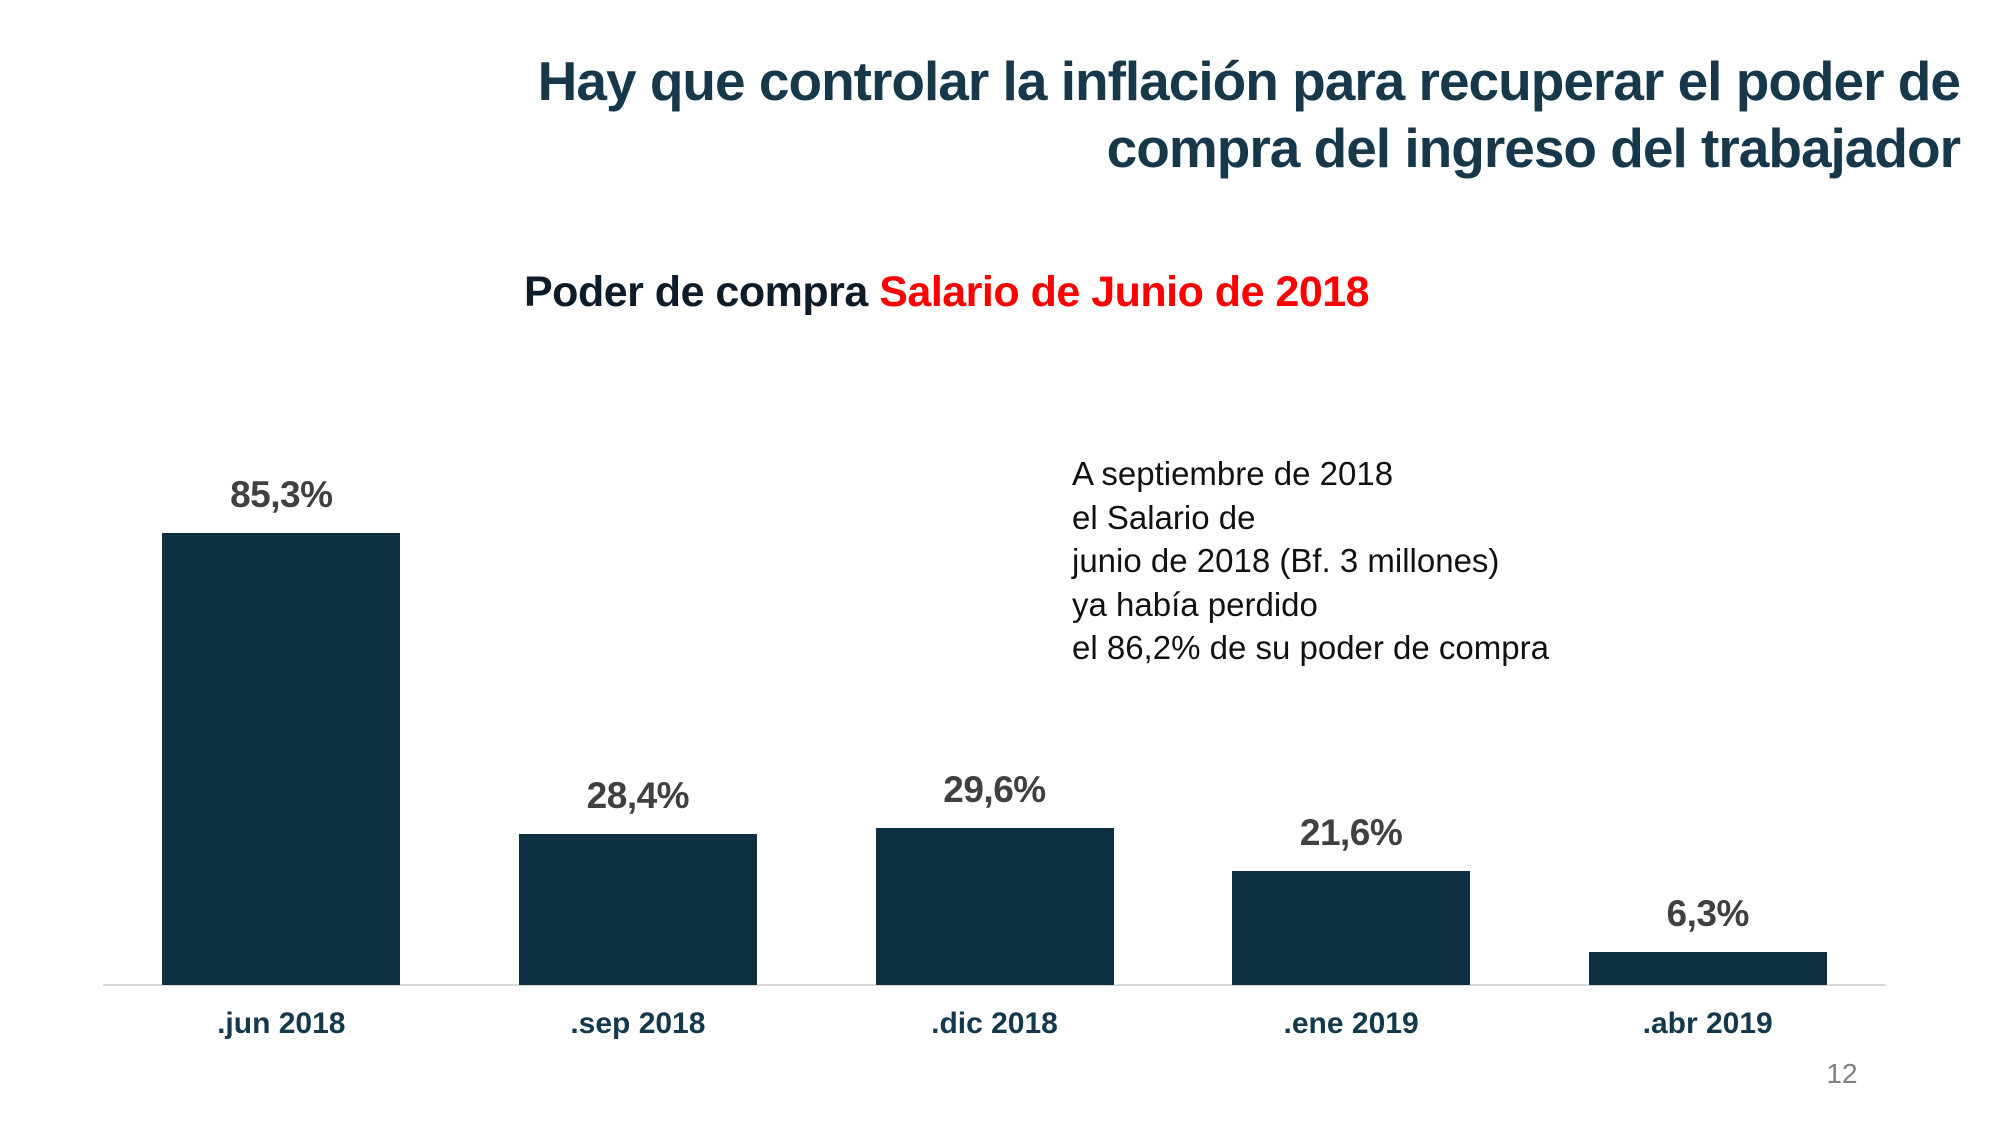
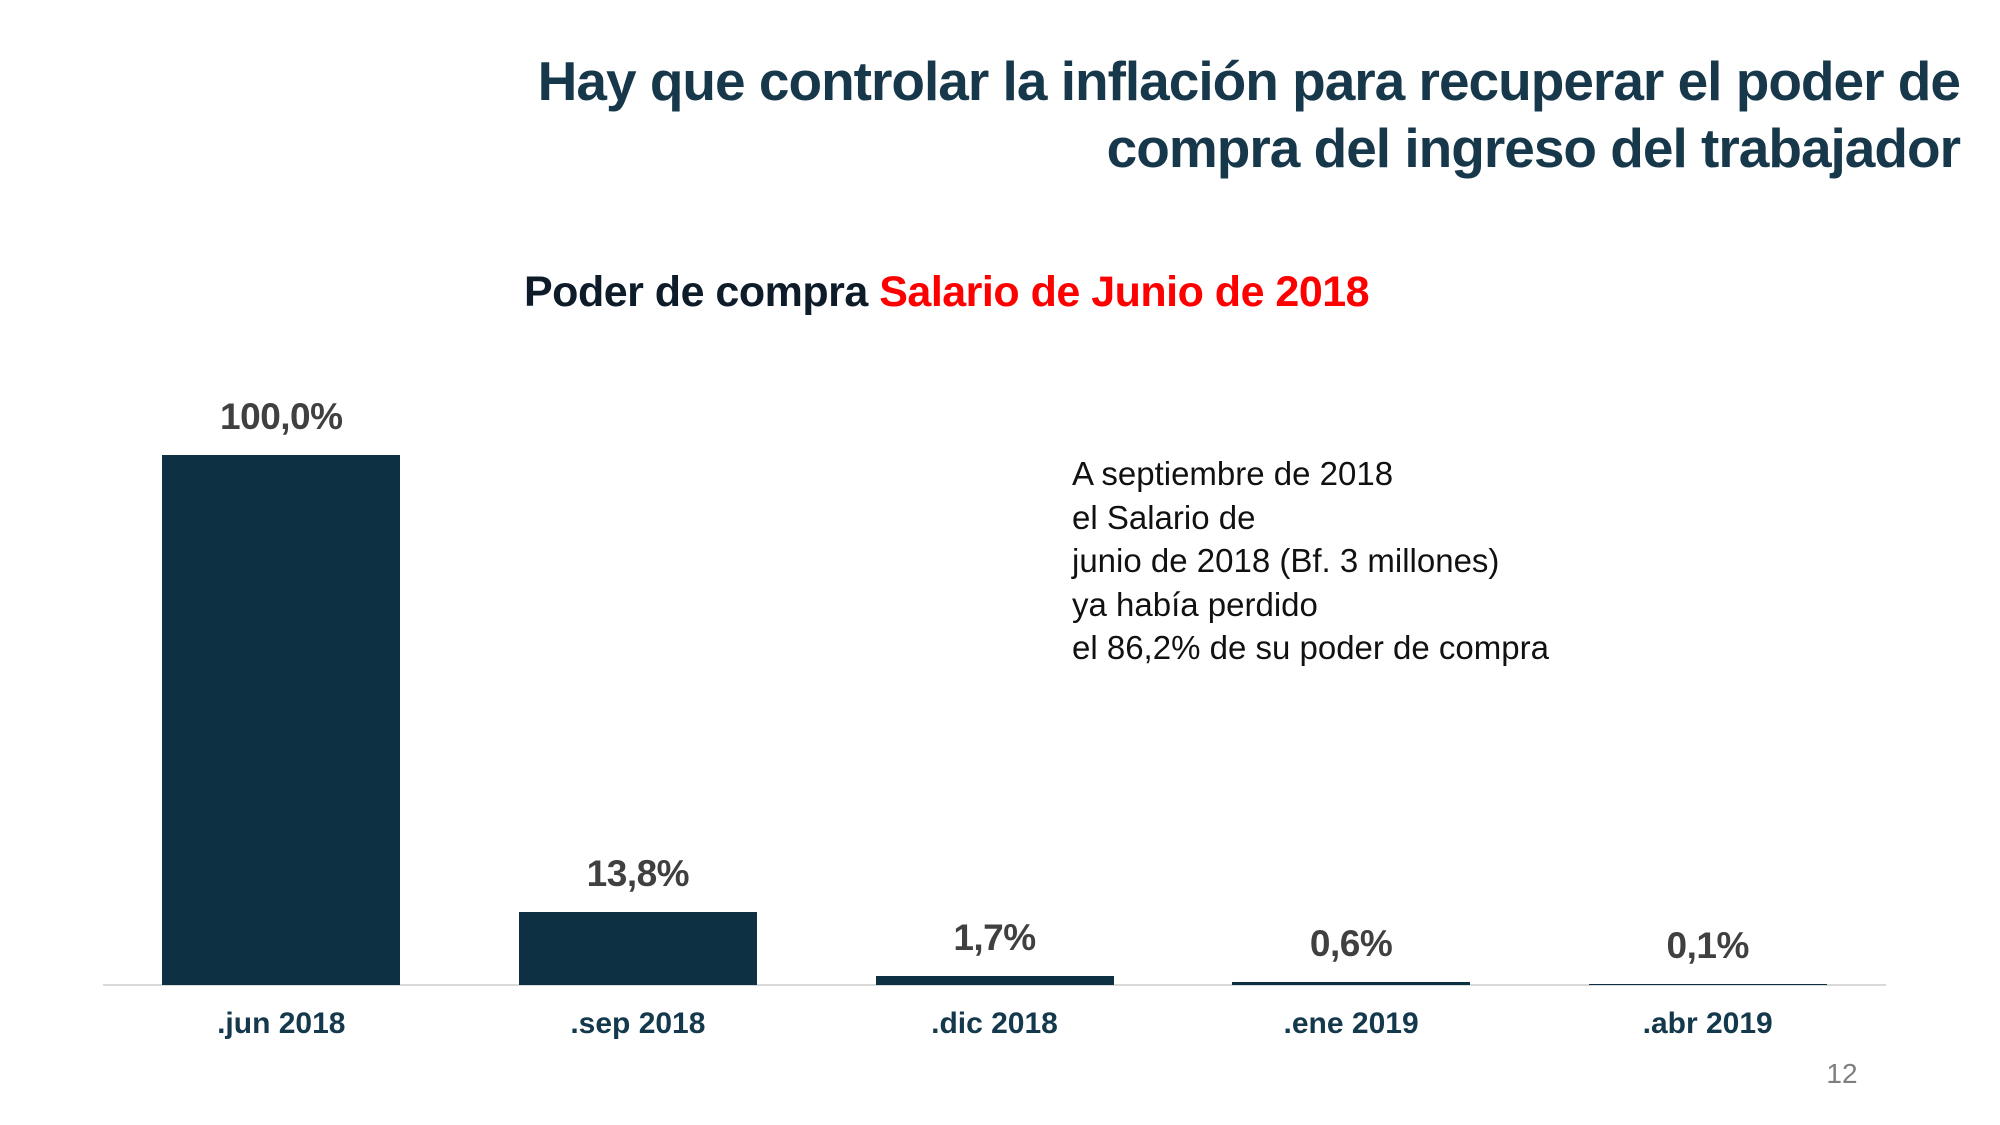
.jun 2018: 85,3% -> 100,0%
.sep 2018: 28,4% -> 13,8%
.dic 2018: 29,6% -> 1,7%
.ene 2019: 21,6% -> 0,6%
.abr 2019: 6,3% -> 0,1%
